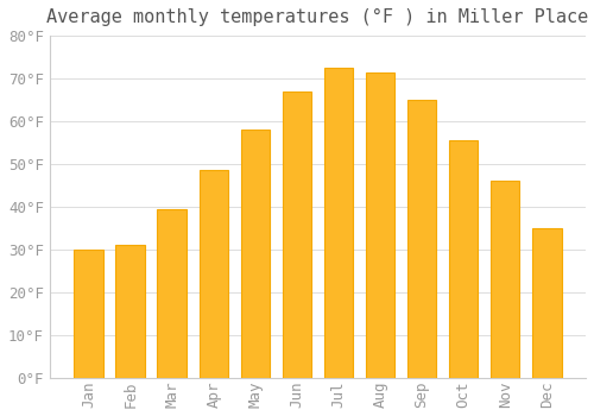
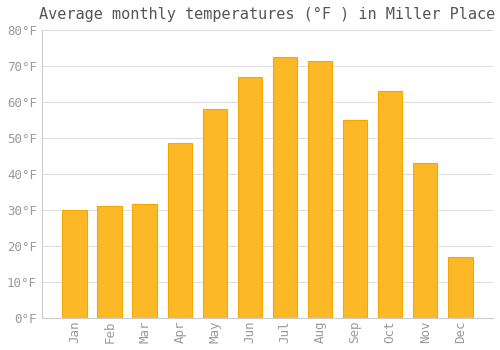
Mar: 39.5°F -> 31.5°F
Sep: 65.0°F -> 55.0°F
Oct: 55.5°F -> 63.0°F
Nov: 46.0°F -> 43.0°F
Dec: 35.0°F -> 17.0°F
